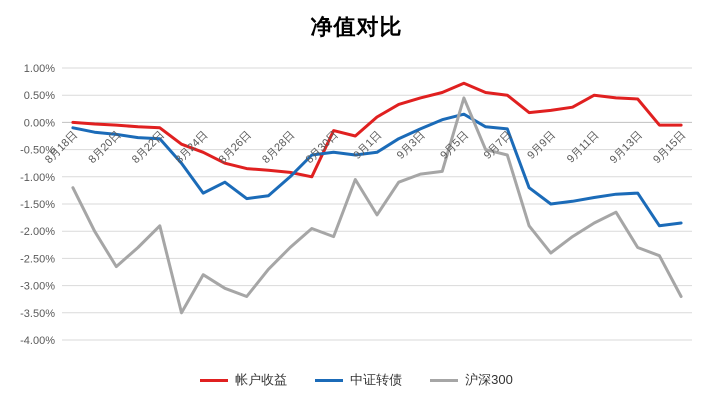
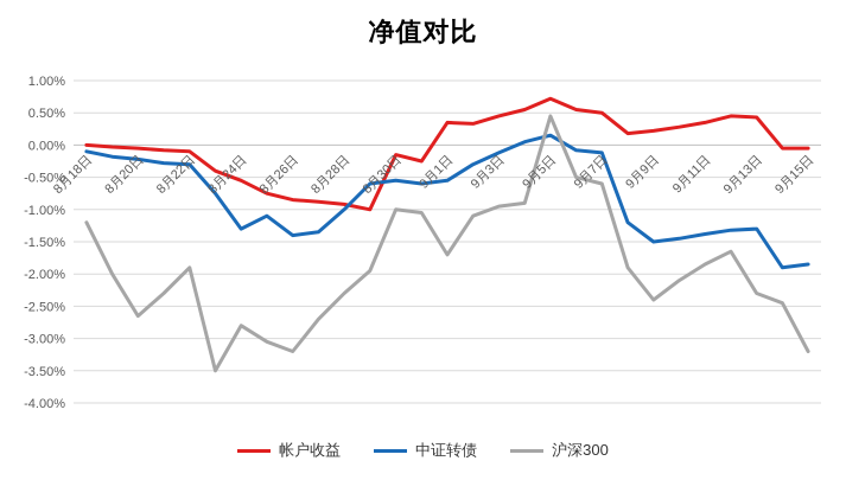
沪深300/8月30日: -2.1% -> -1.0%
帐户收益/9月1日: 0.1% -> 0.3%
帐户收益/9月11日: 0.5% -> 0.3%
